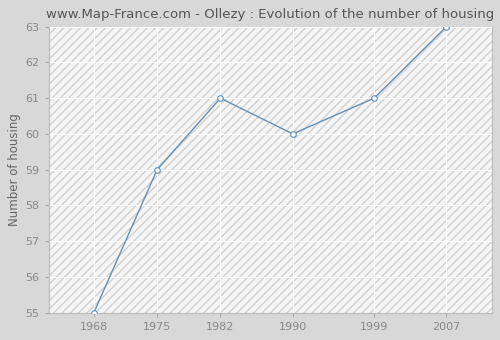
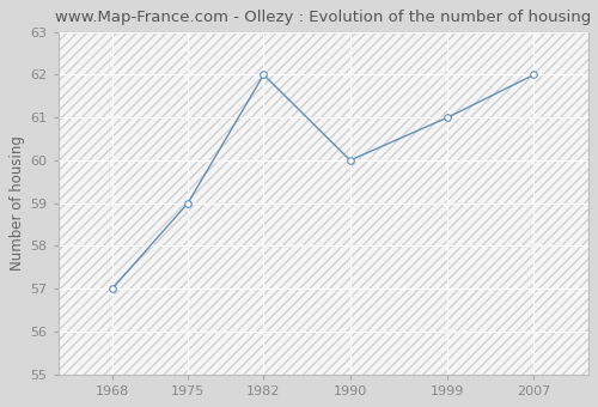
1968: 55 -> 57
1982: 61 -> 62
2007: 63 -> 62
